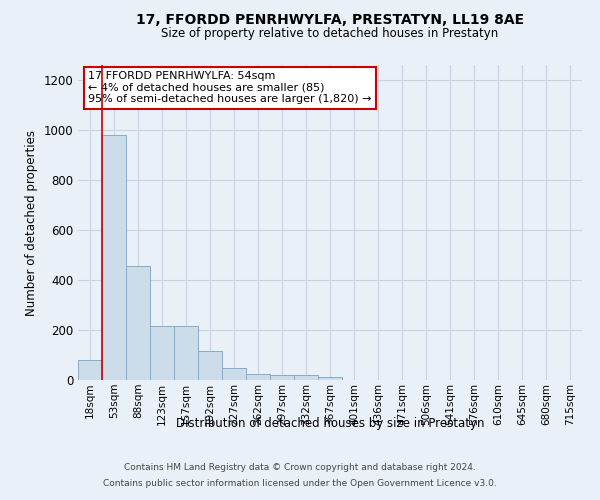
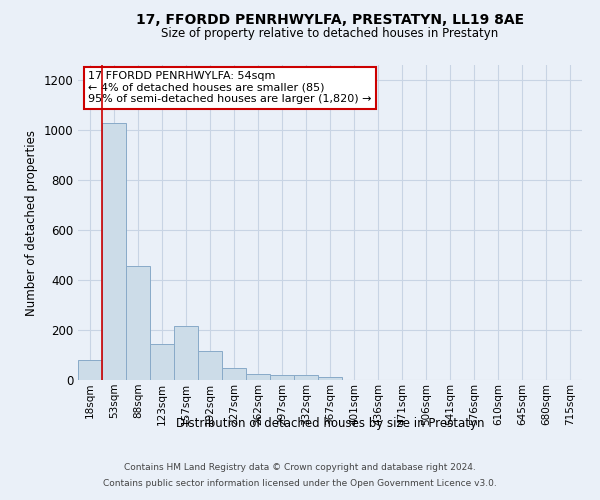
53sqm: 980 -> 1030
123sqm: 215 -> 145
